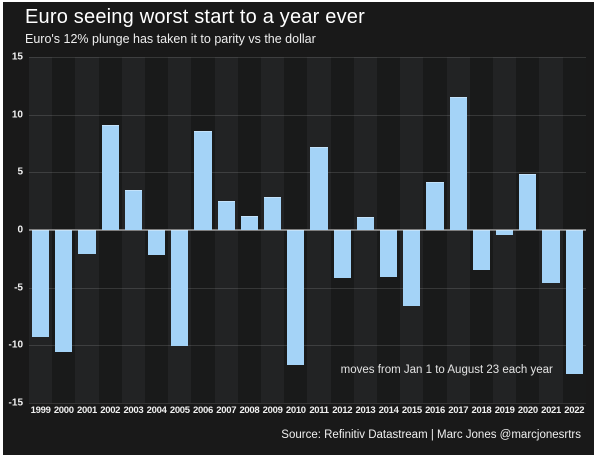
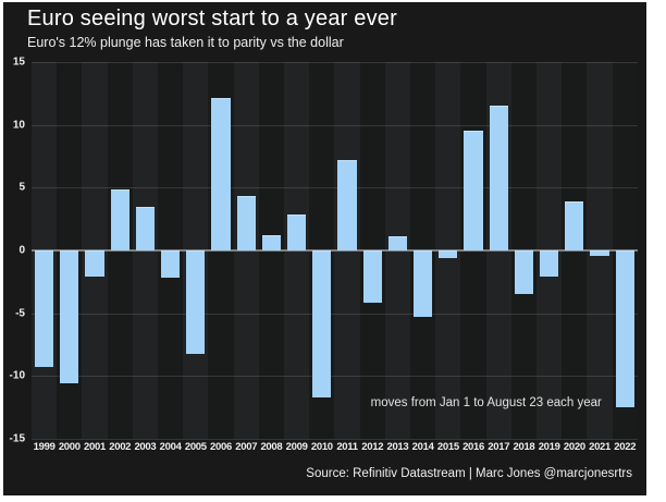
2002: 9.1 -> 4.9
2005: -10.1 -> -8.2
2006: 8.6 -> 12.1
2007: 2.5 -> 4.3
2014: -4.1 -> -5.3
2015: -6.6 -> -0.6
2016: 4.2 -> 9.5
2019: -0.4 -> -2.1
2020: 4.9 -> 3.9
2021: -4.6 -> -0.4
